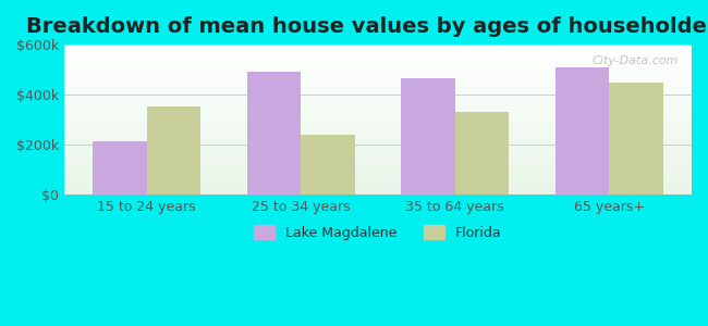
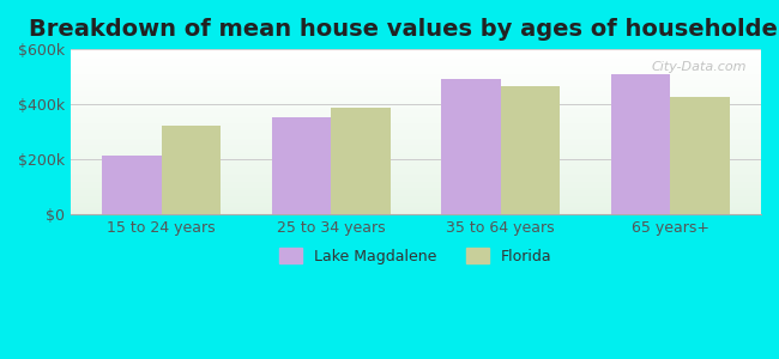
Florida/15 to 24 years: $355k -> $325k
Lake Magdalene/25 to 34 years: $490k -> $355k
Florida/25 to 34 years: $240k -> $390k
Lake Magdalene/35 to 64 years: $465k -> $490k
Florida/35 to 64 years: $330k -> $465k
Florida/65 years+: $450k -> $425k
